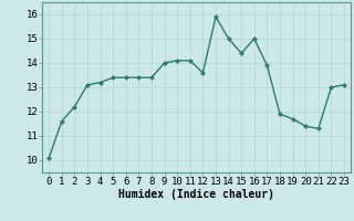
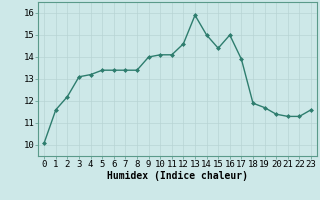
12: 13.6 -> 14.6
22: 13.0 -> 11.3
23: 13.1 -> 11.6
